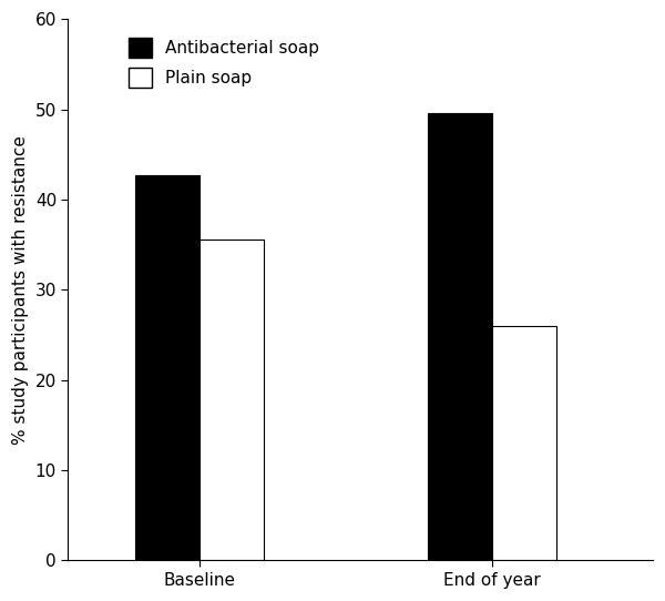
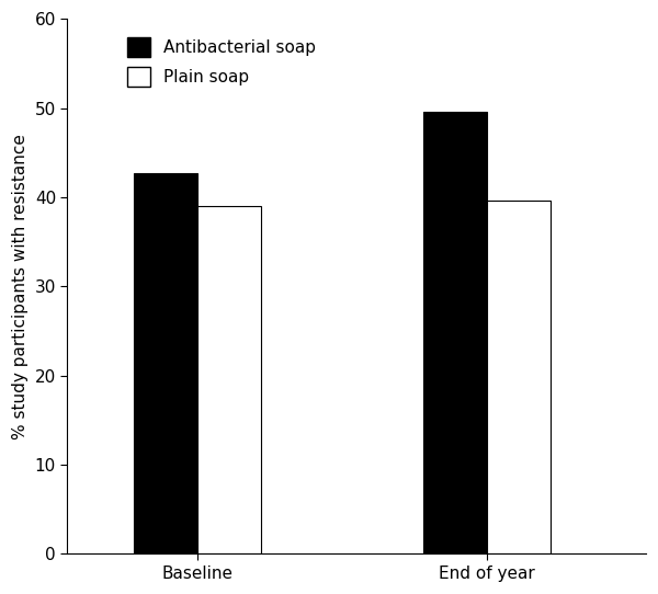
Plain soap/Baseline: 35.6 -> 39.0
Plain soap/End of year: 26.0 -> 39.6
